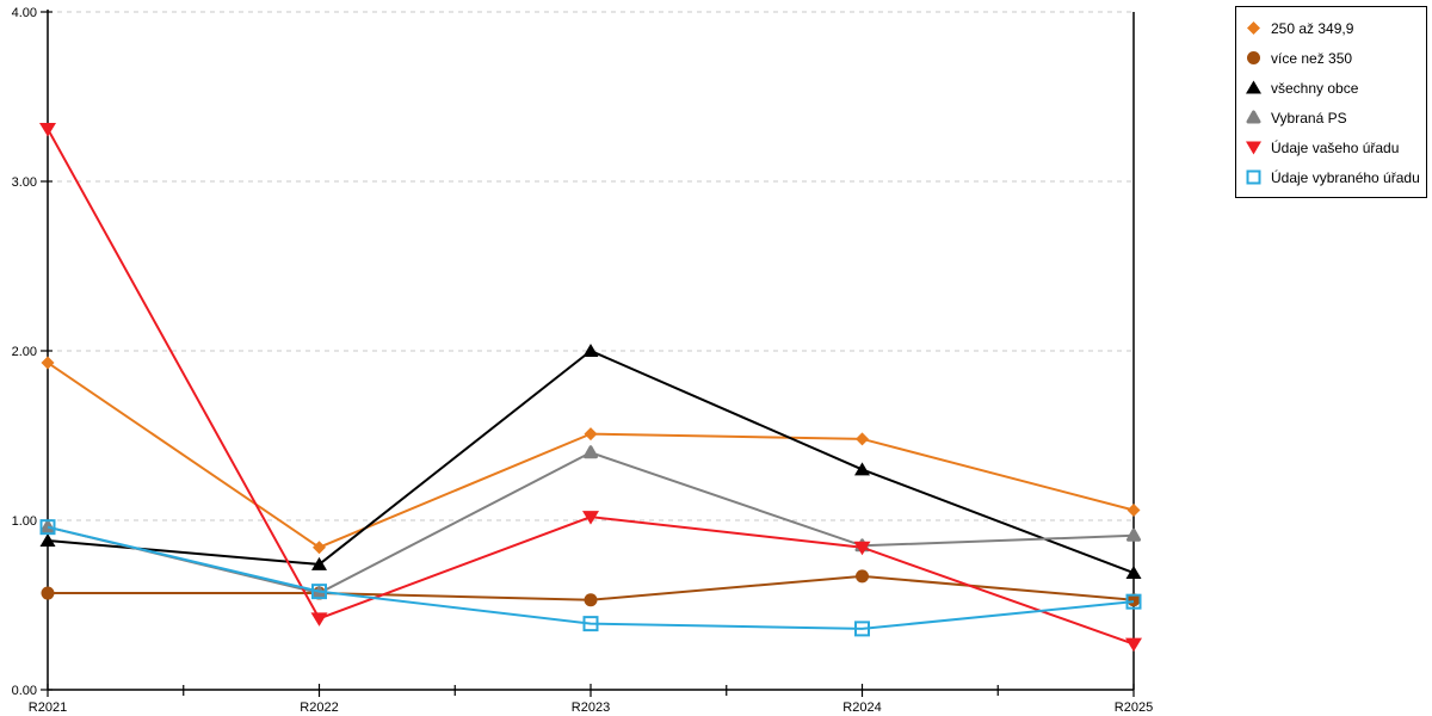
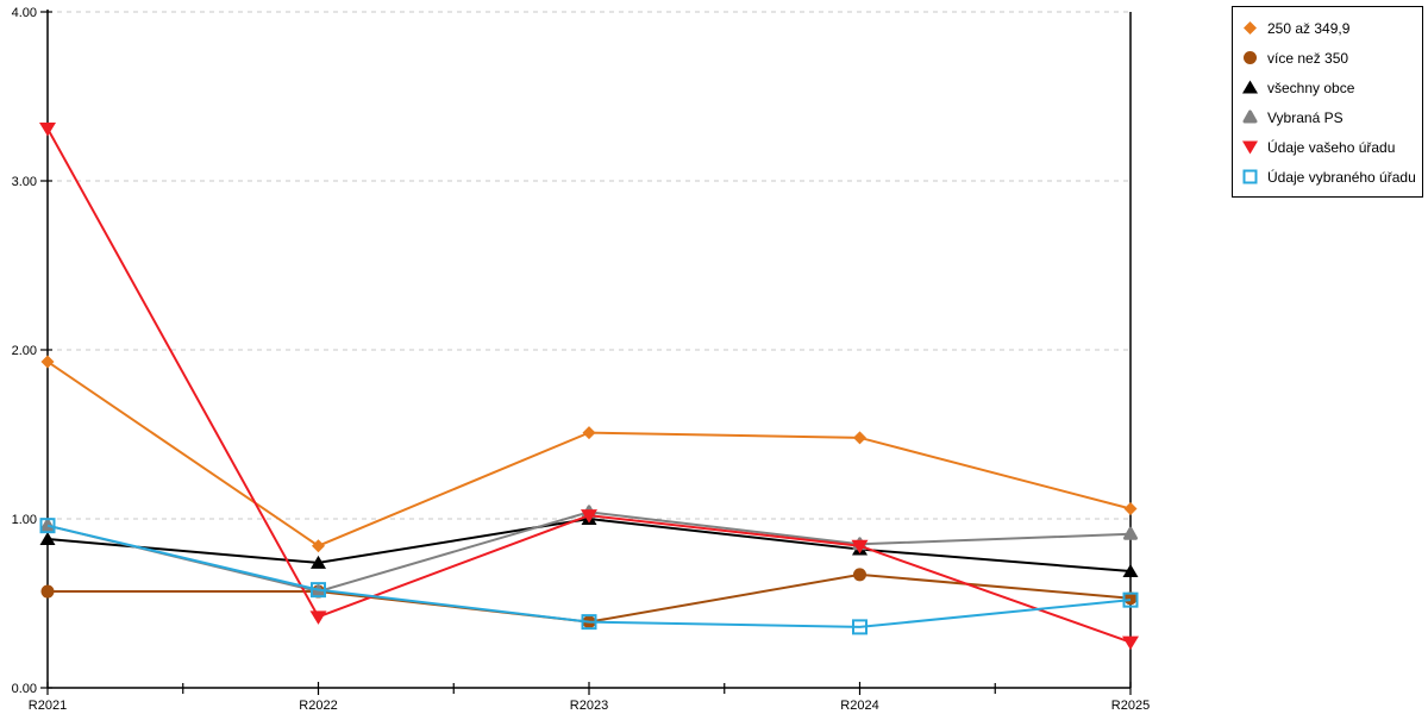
více než 350/R2023: 0.53 -> 0.39
všechny obce/R2023: 2.00 -> 1.00
Vybraná PS/R2023: 1.40 -> 1.04
všechny obce/R2024: 1.30 -> 0.82
